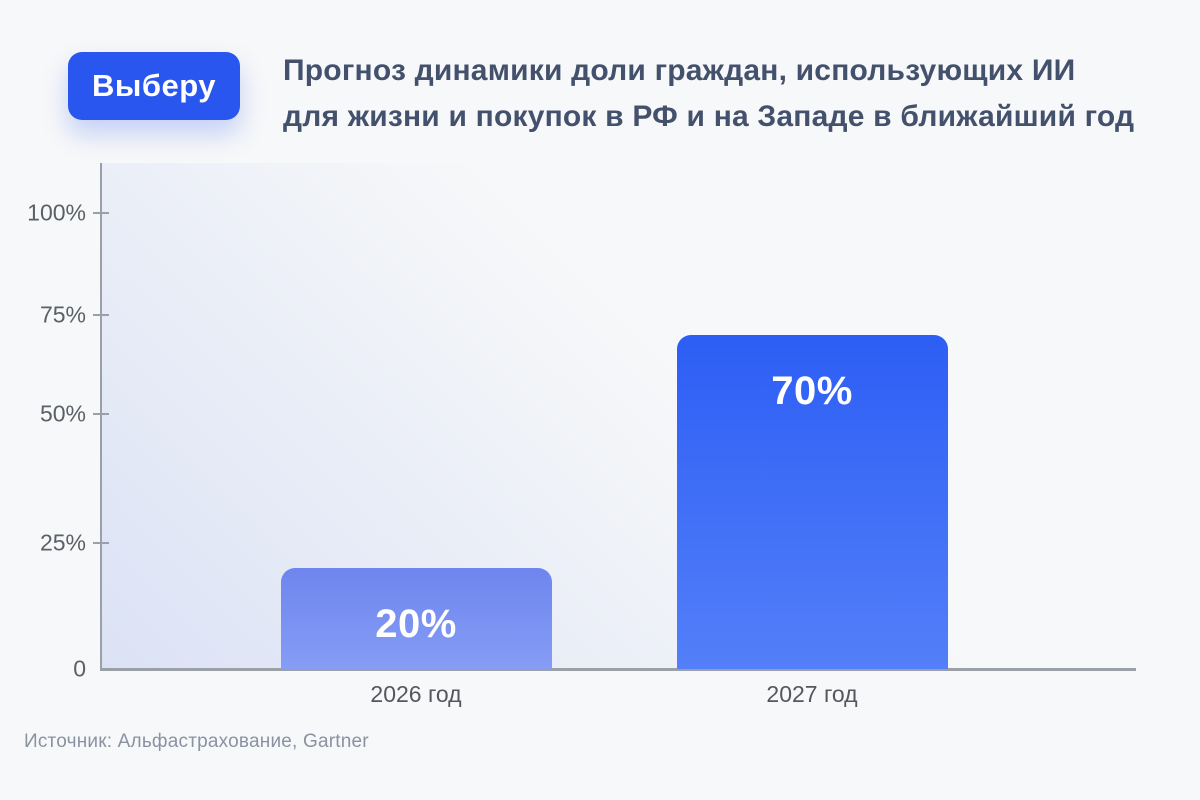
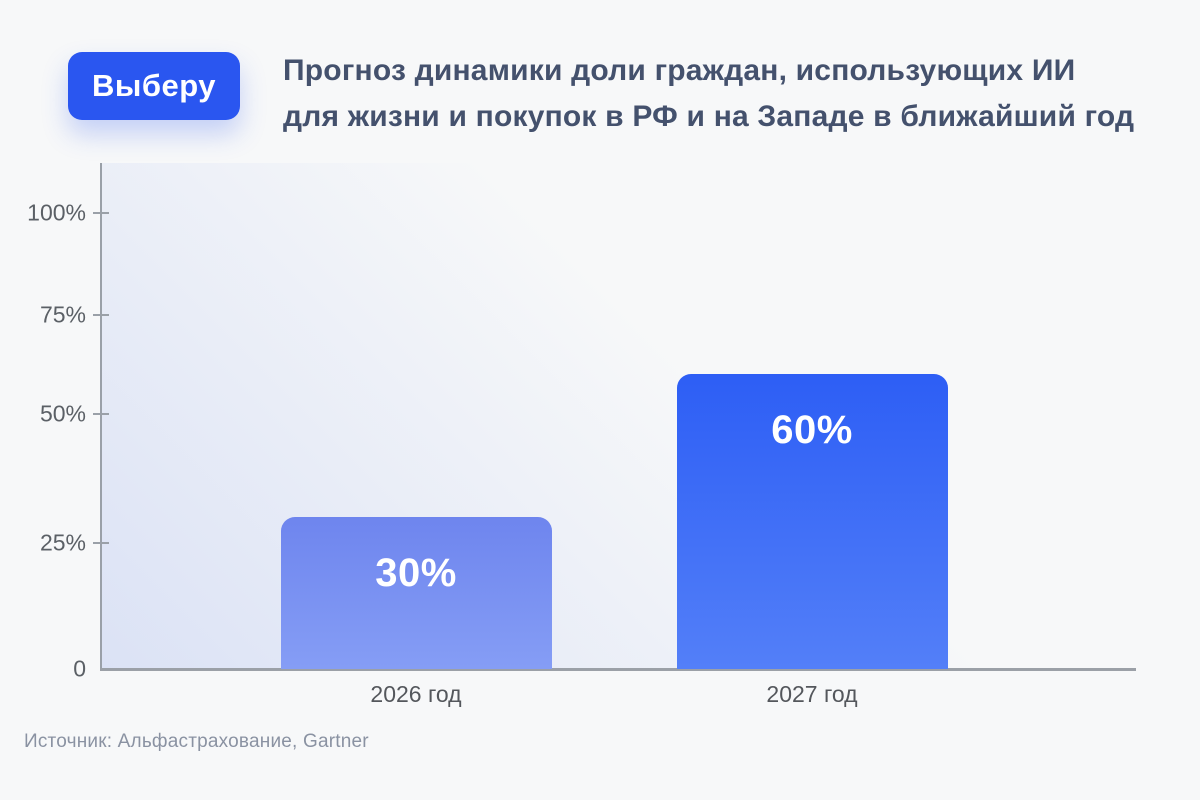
2026 год: 20% -> 30%
2027 год: 70% -> 60%
